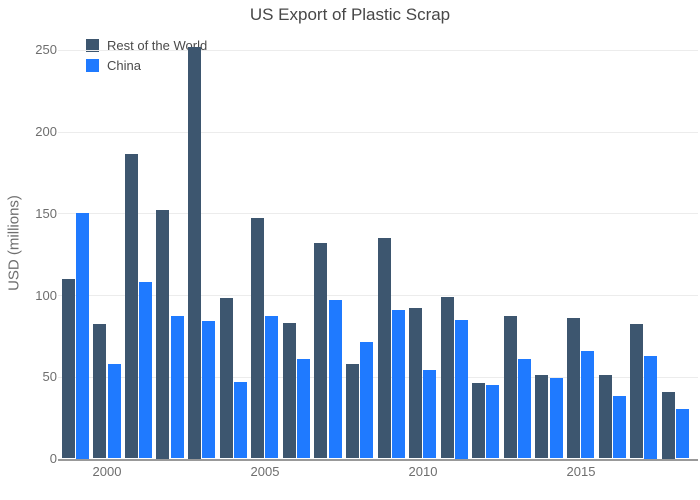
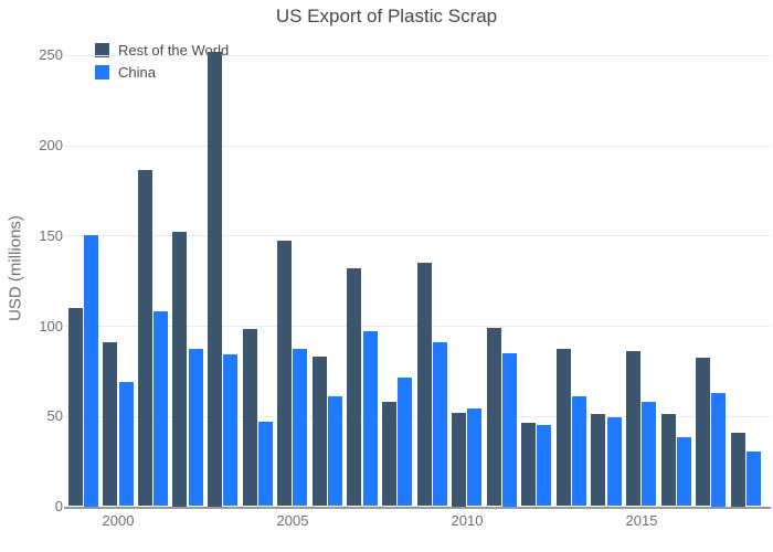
Rest of the World/2000: 82 -> 91
China/2000: 58 -> 69
Rest of the World/2010: 92 -> 52
China/2015: 66 -> 58
